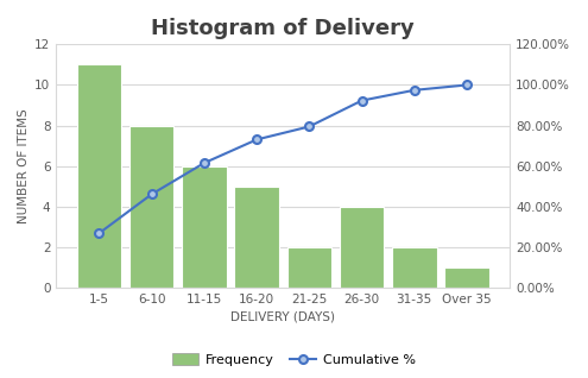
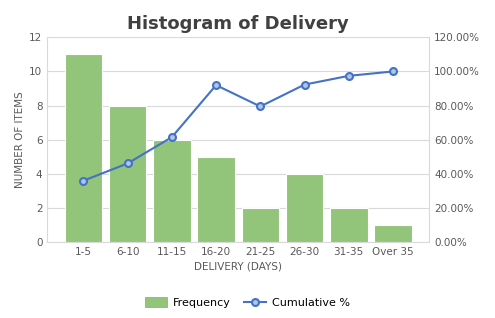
Cumulative %/1-5: 27% -> 36%
Cumulative %/16-20: 73% -> 92%
